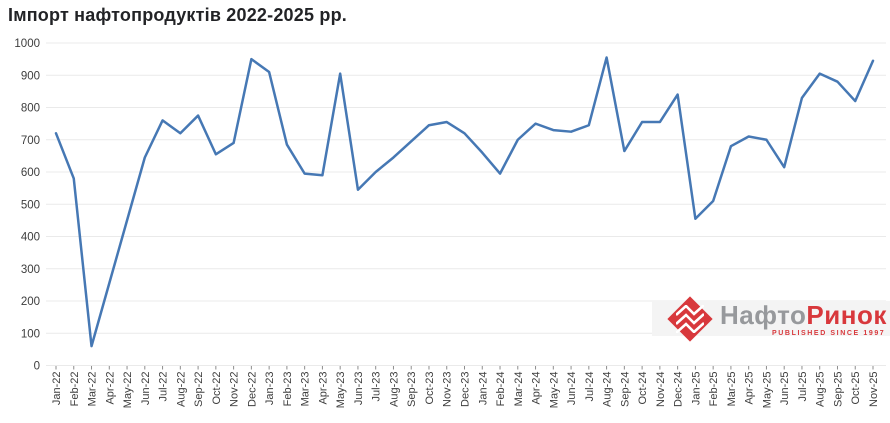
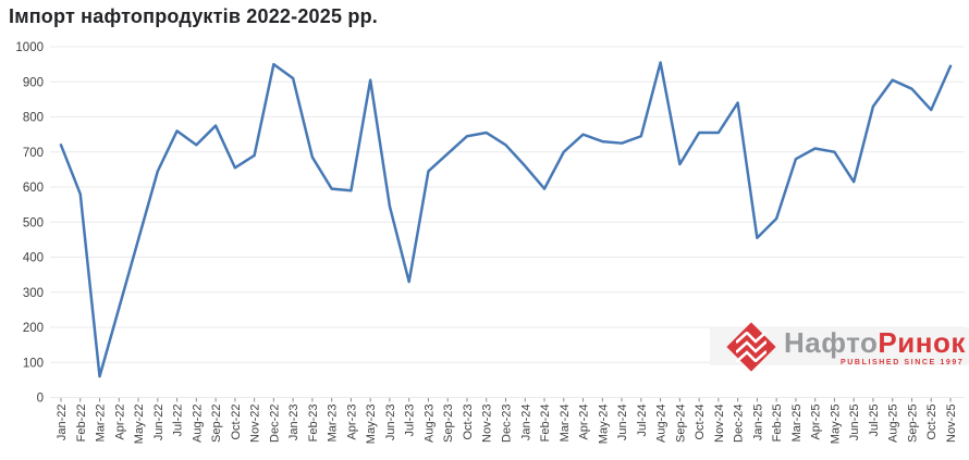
Jul-23: 600 -> 330
